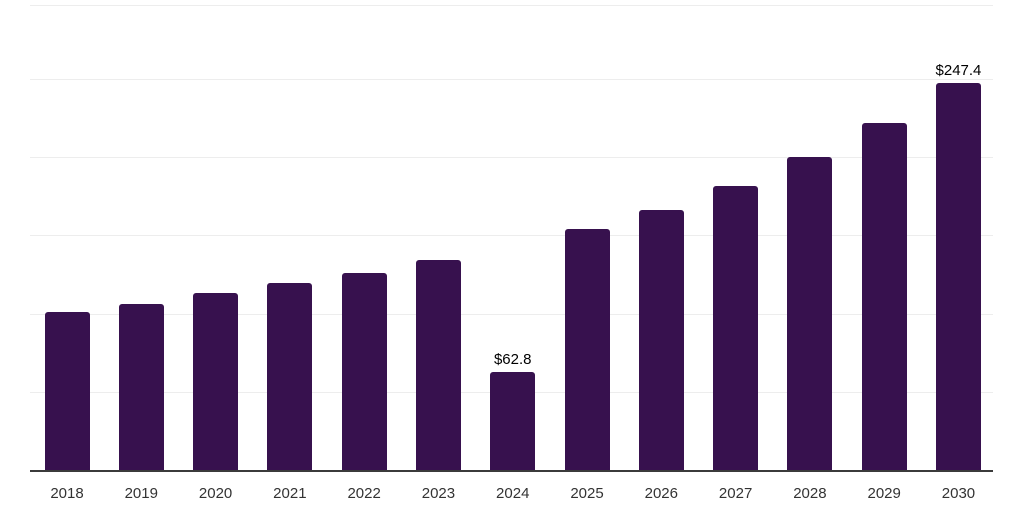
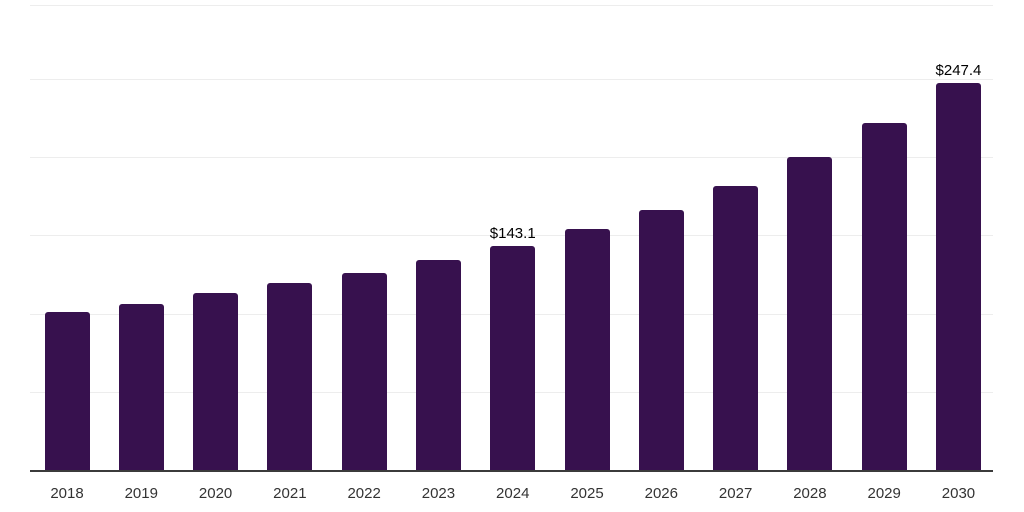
2024: $62.8 -> $143.1
